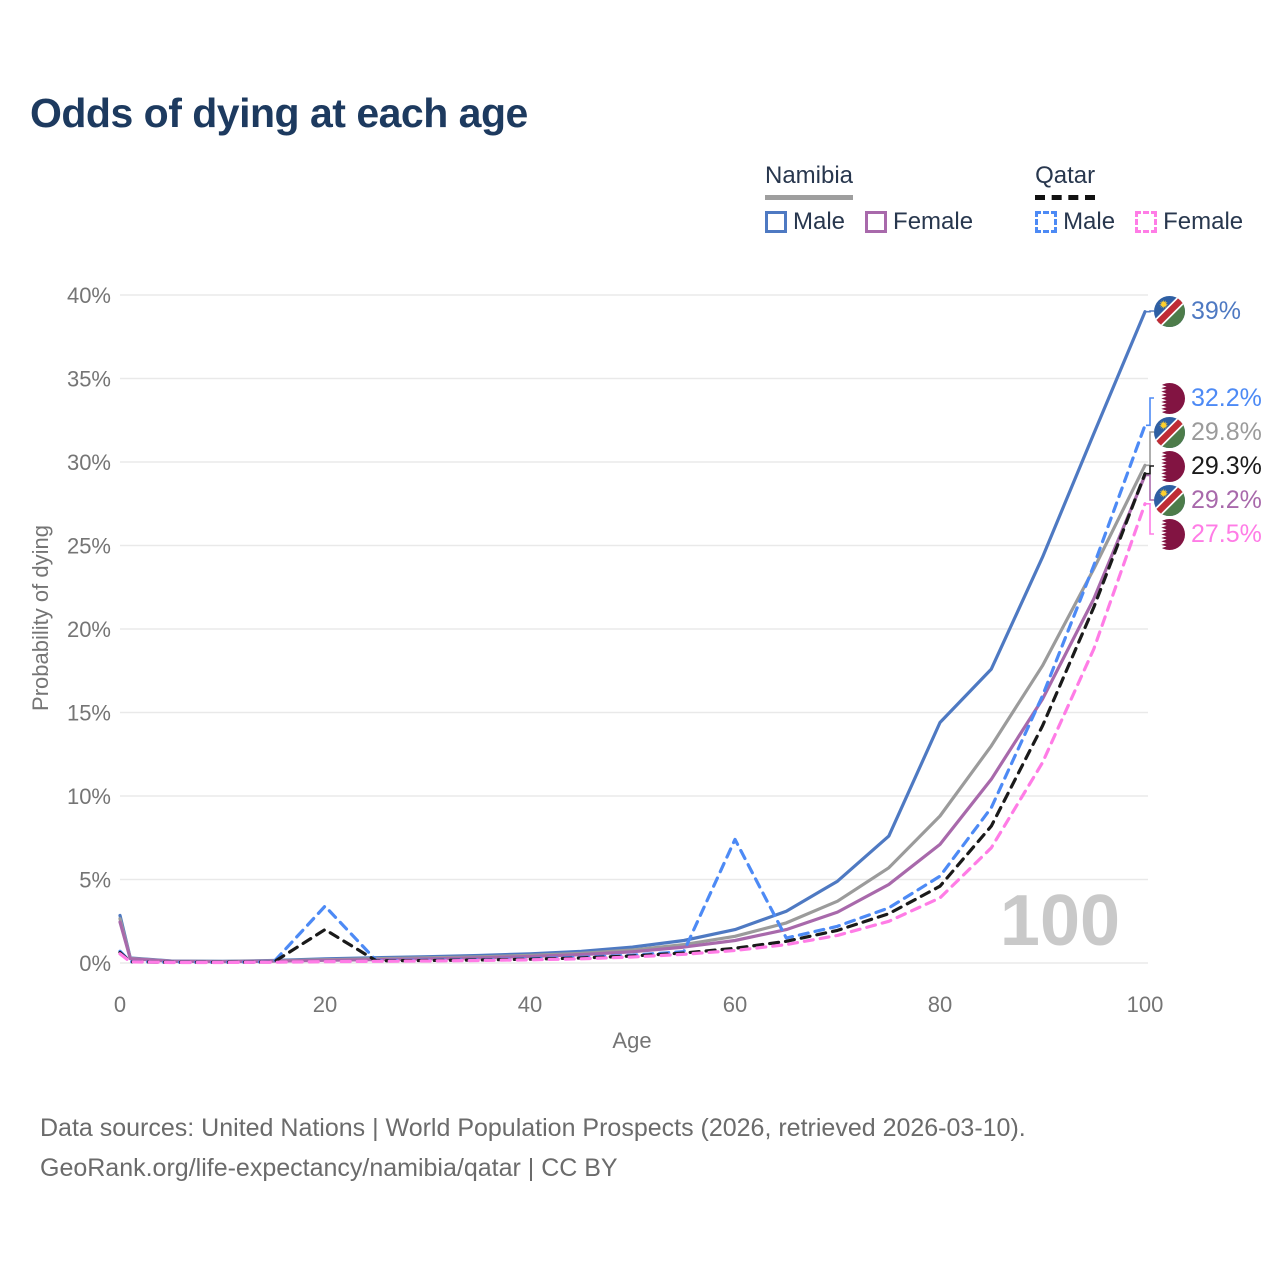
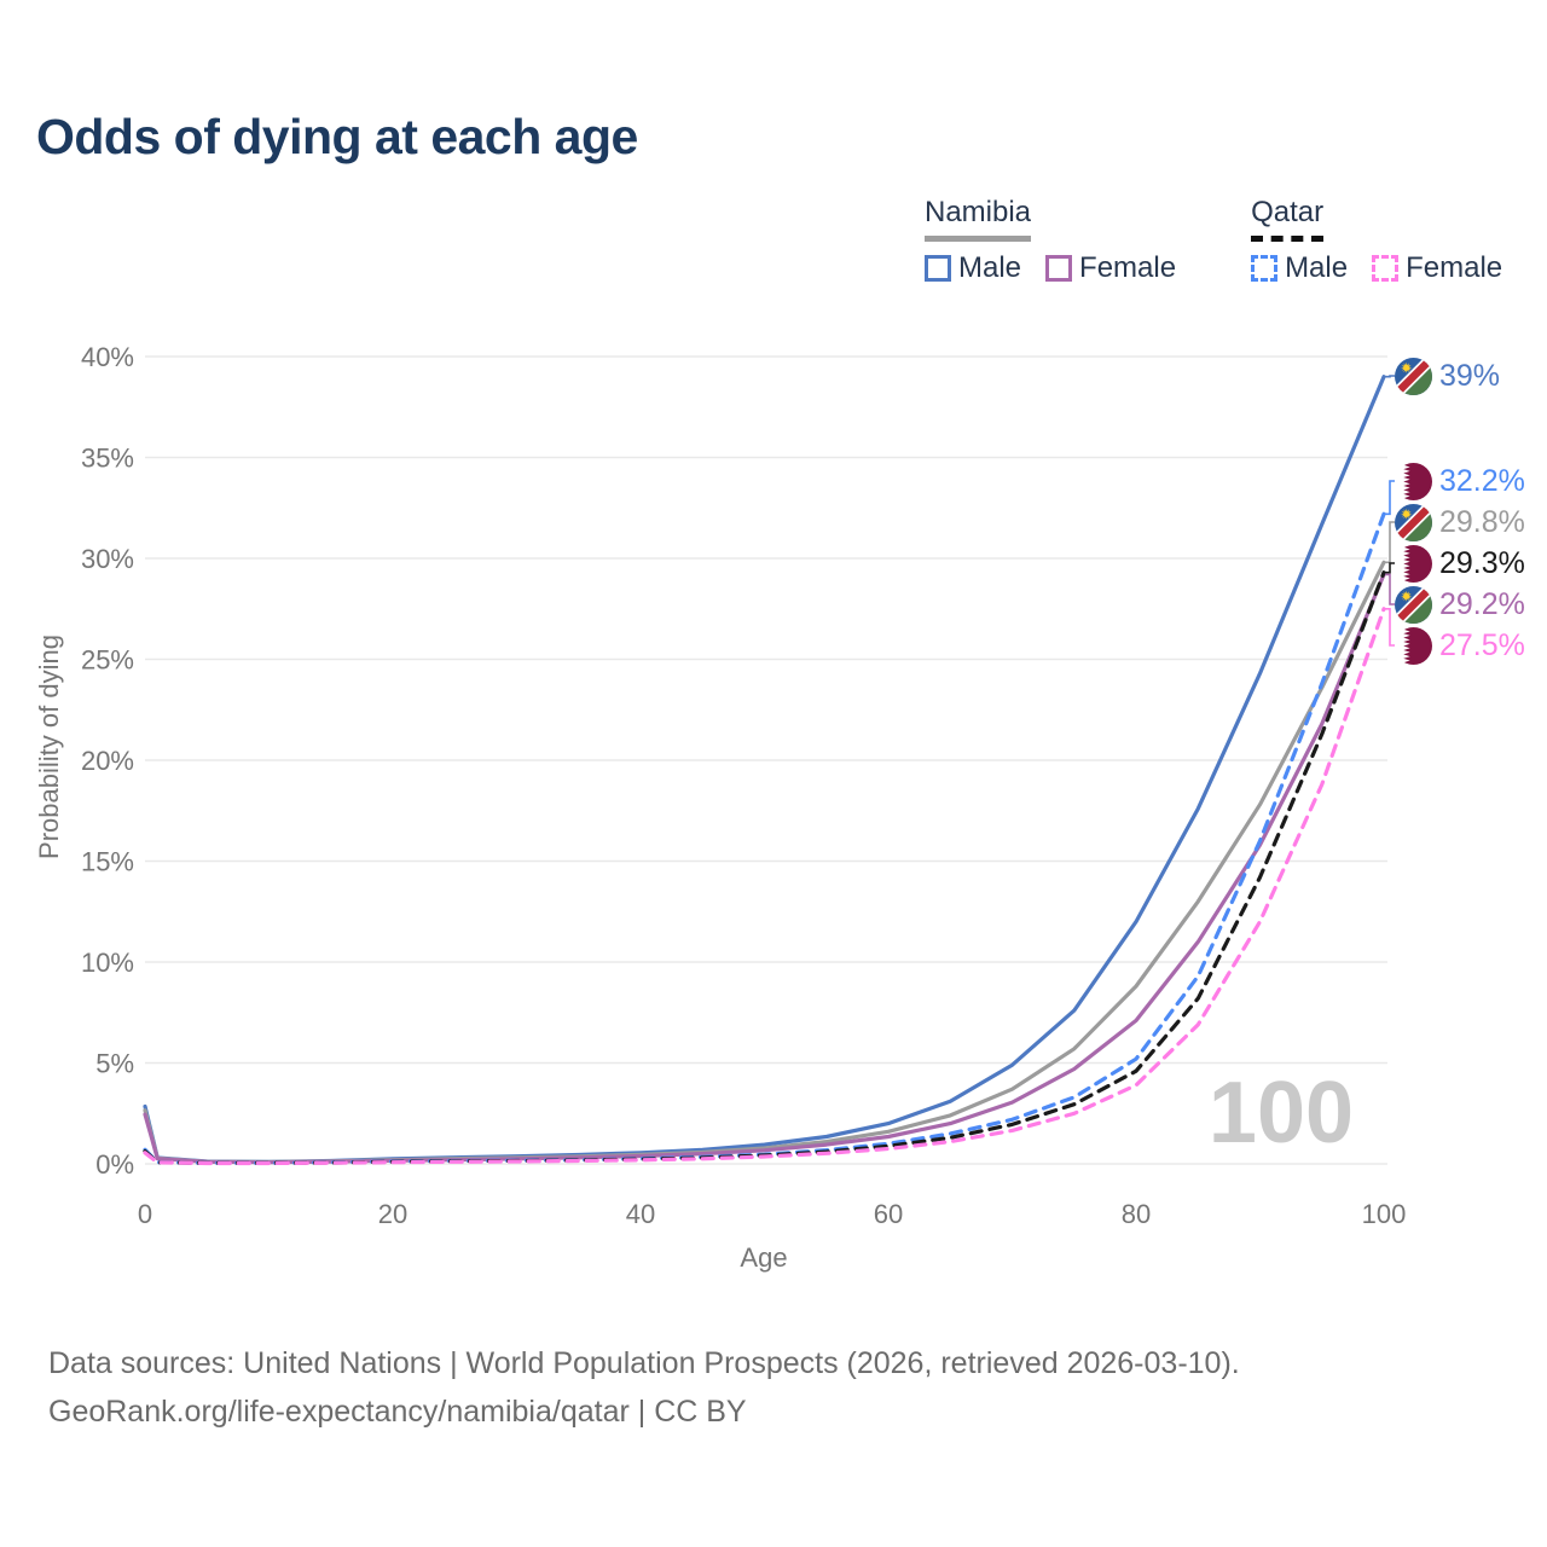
Qatar Male/20: 3.4% -> 0.1%
Qatar/20: 2.0% -> 0.1%
Qatar Male/60: 7.4% -> 1.0%
Namibia Male/80: 14.4% -> 12.0%
